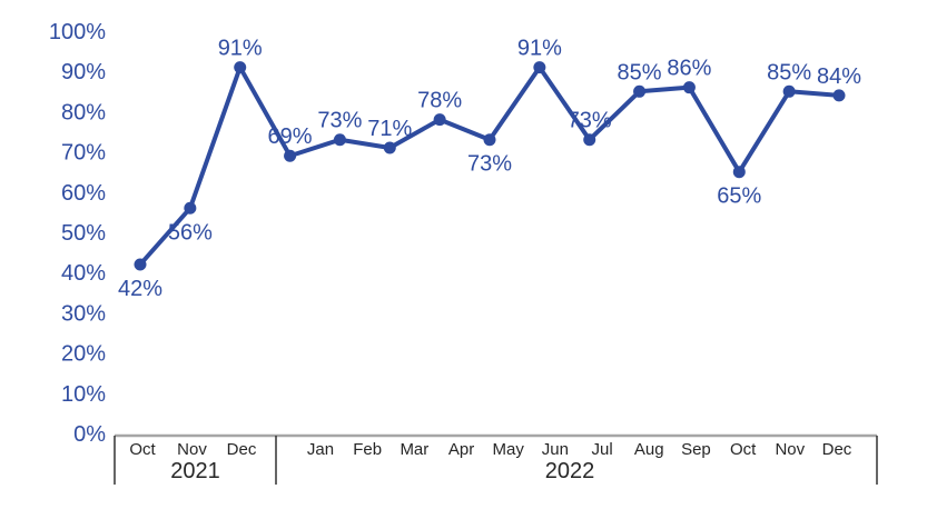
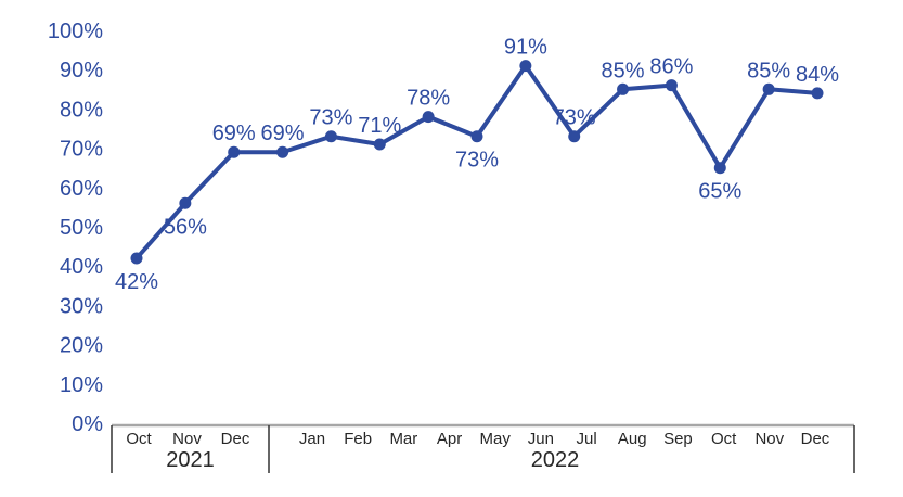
Dec 2021: 91% -> 69%
